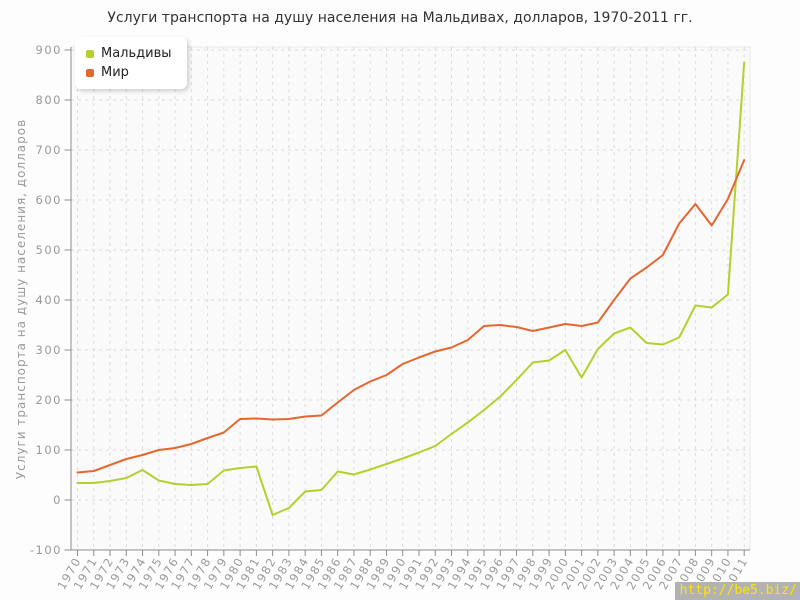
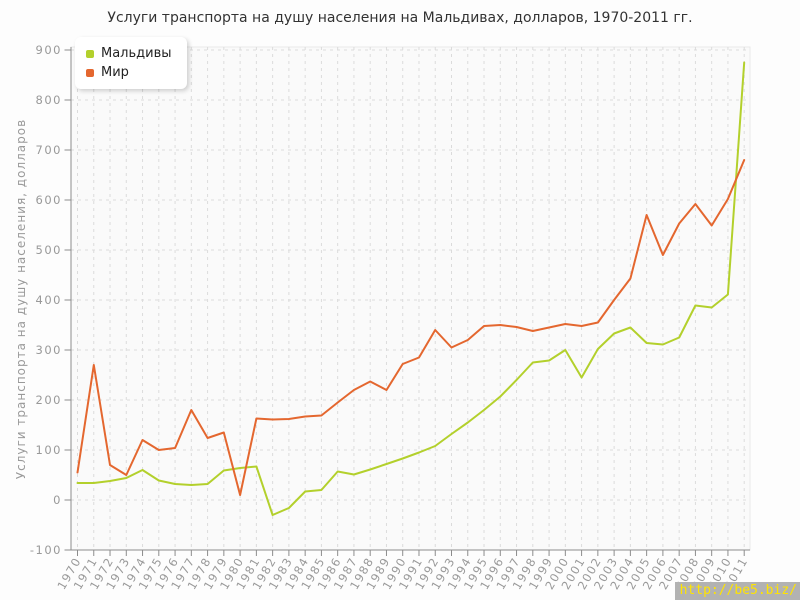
Мир/1971: 60 -> 270
Мир/1973: 80 -> 50
Мир/1974: 90 -> 120
Мир/1977: 110 -> 180
Мир/1980: 160 -> 10
Мир/1989: 250 -> 220
Мир/1992: 300 -> 340
Мир/2005: 460 -> 570
